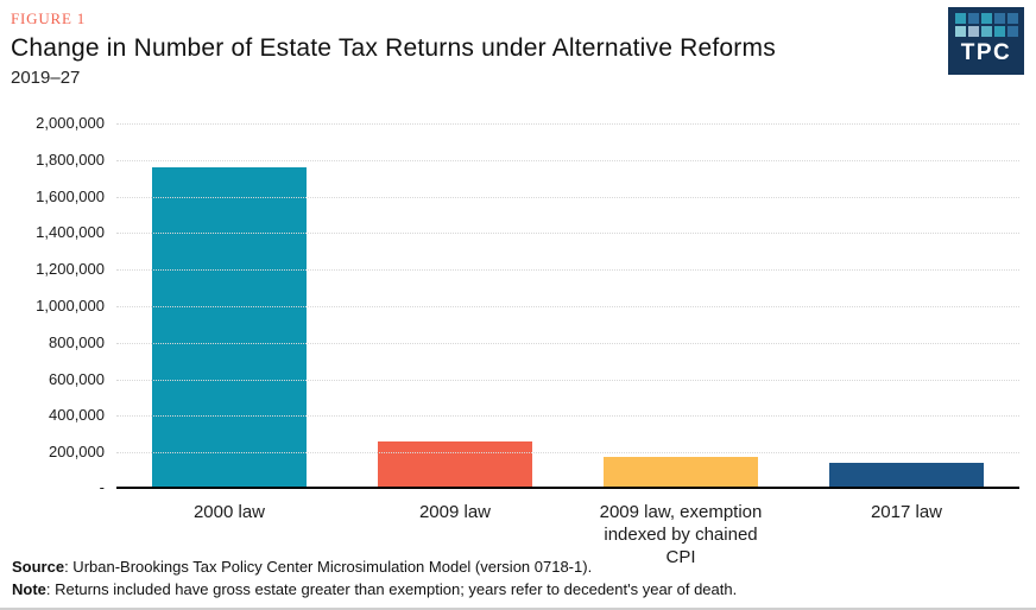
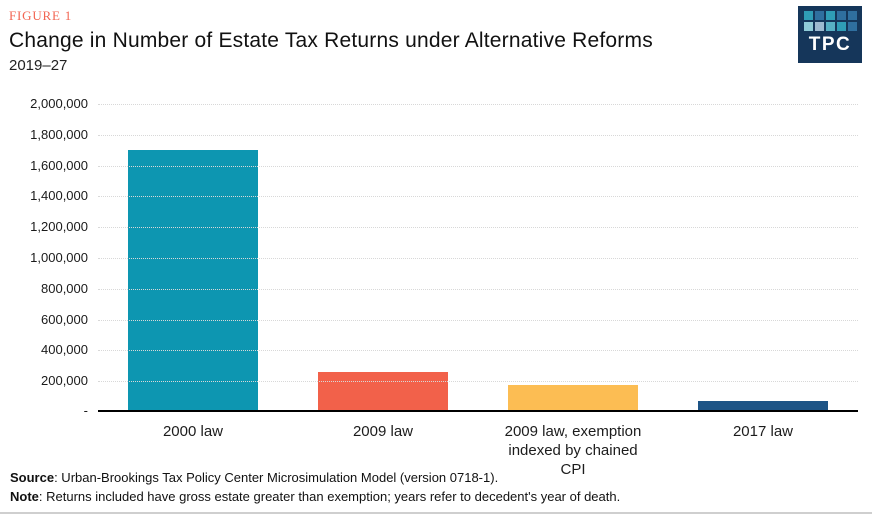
2000 law: 1750000 -> 1690000
2017 law: 130000 -> 60000
